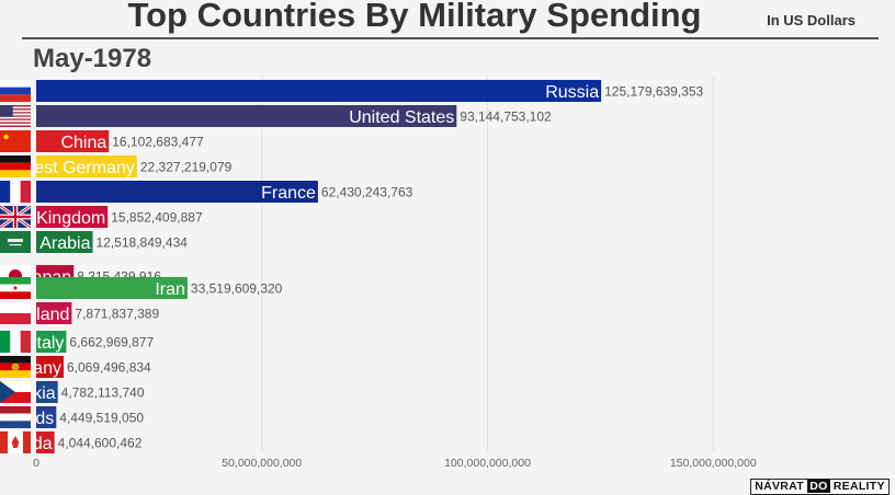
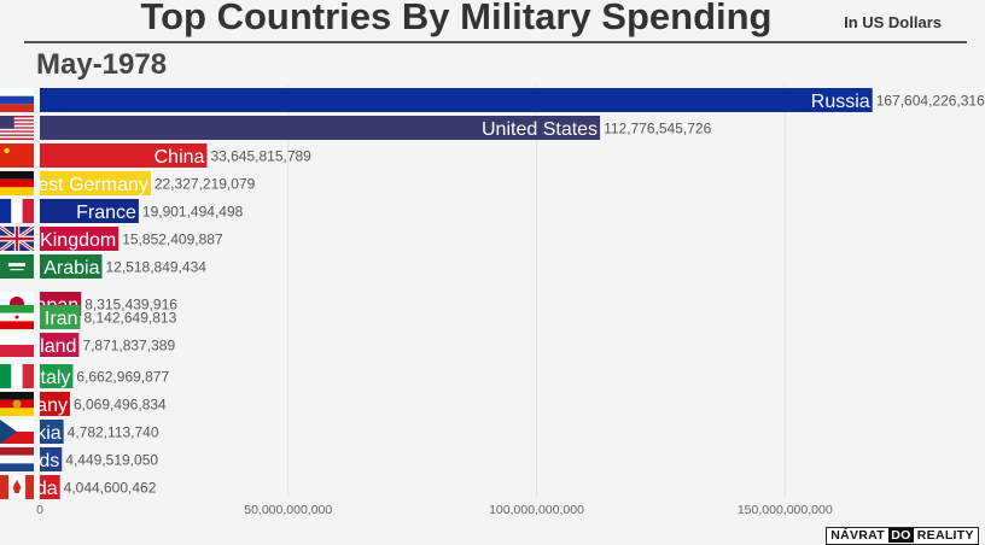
Russia: 125,179,639,353 -> 167,604,226,316
United States: 93,144,753,102 -> 112,776,545,726
China: 16,102,683,477 -> 33,645,815,789
France: 62,430,243,763 -> 19,901,494,498
Iran: 33,519,609,320 -> 8,142,649,813
